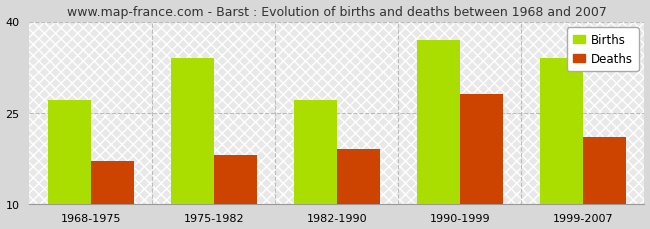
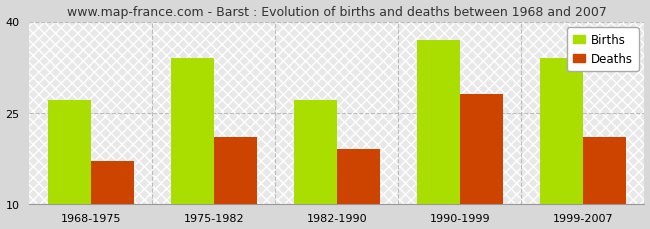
Deaths/1975-1982: 18 -> 21
